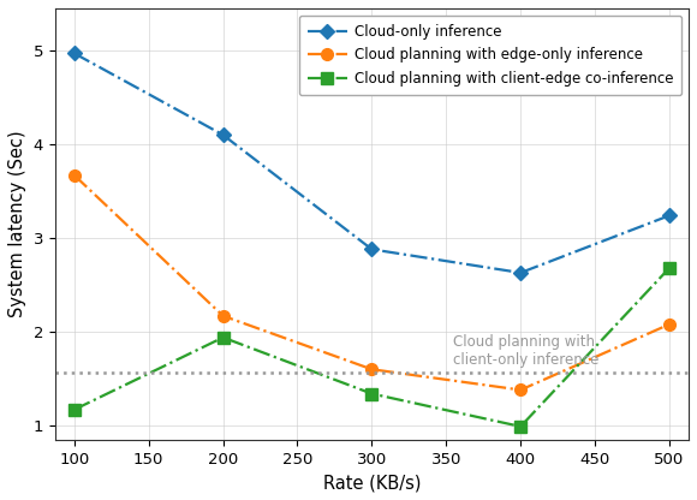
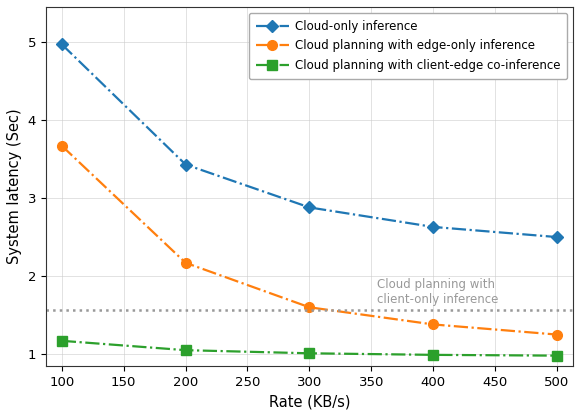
Cloud-only inference/200: 4.10 -> 3.43
Cloud planning with client-edge co-inference/200: 1.94 -> 1.05
Cloud planning with client-edge co-inference/300: 1.34 -> 1.01
Cloud-only inference/500: 3.24 -> 2.50
Cloud planning with edge-only inference/500: 2.08 -> 1.25
Cloud planning with client-edge co-inference/500: 2.68 -> 0.98
